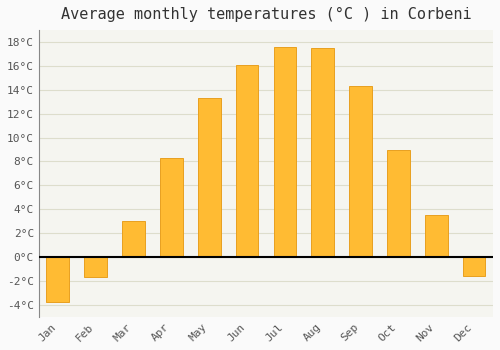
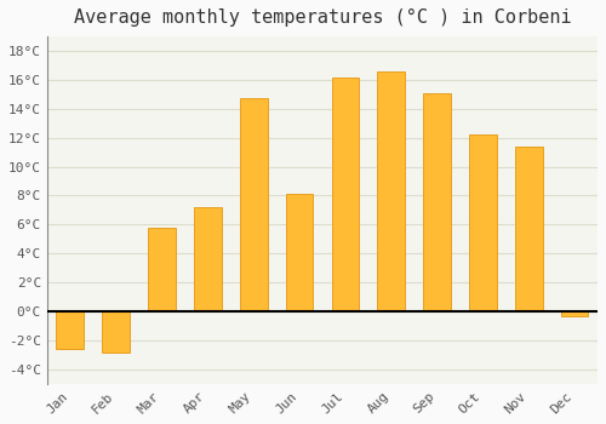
Jan: -3.8°C -> -2.6°C
Feb: -1.7°C -> -2.8°C
Mar: 3.0°C -> 5.8°C
Apr: 8.3°C -> 7.2°C
May: 13.3°C -> 14.7°C
Jun: 16.1°C -> 8.1°C
Jul: 17.6°C -> 16.2°C
Aug: 17.5°C -> 16.6°C
Sep: 14.3°C -> 15.1°C
Oct: 9.0°C -> 12.2°C
Nov: 3.5°C -> 11.4°C
Dec: -1.6°C -> -0.3°C
